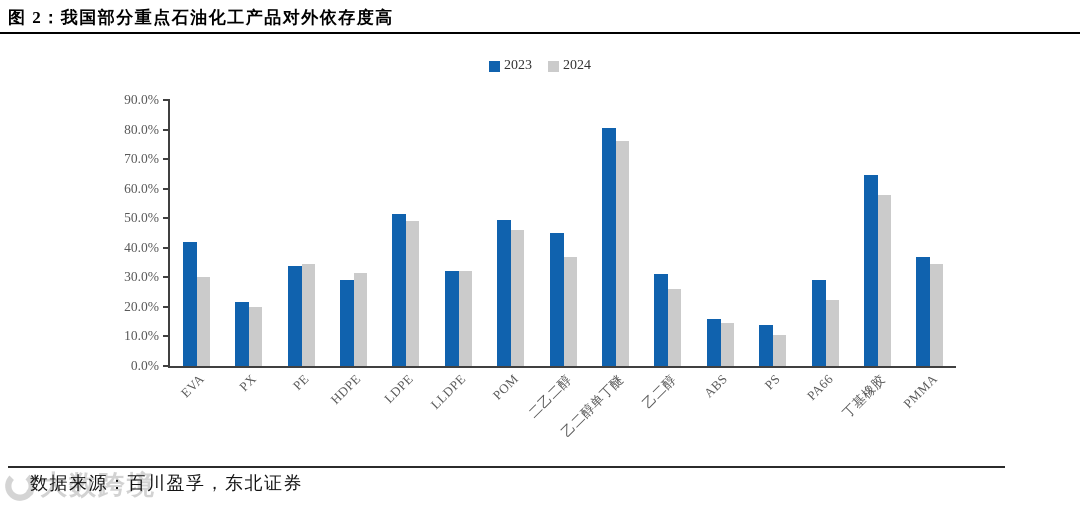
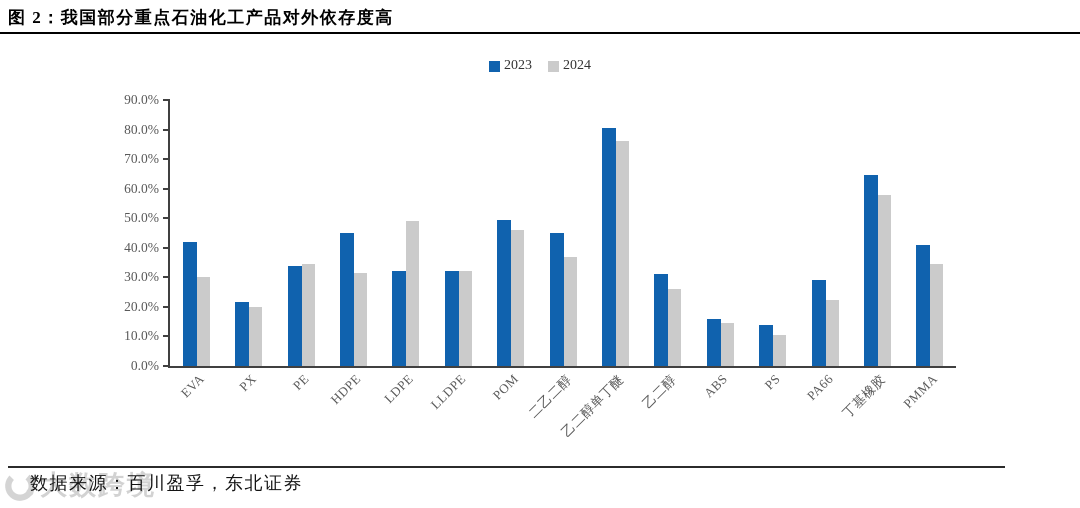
2023/HDPE: 29% -> 45%
2023/LDPE: 52% -> 32%
2023/PMMA: 37% -> 41%
